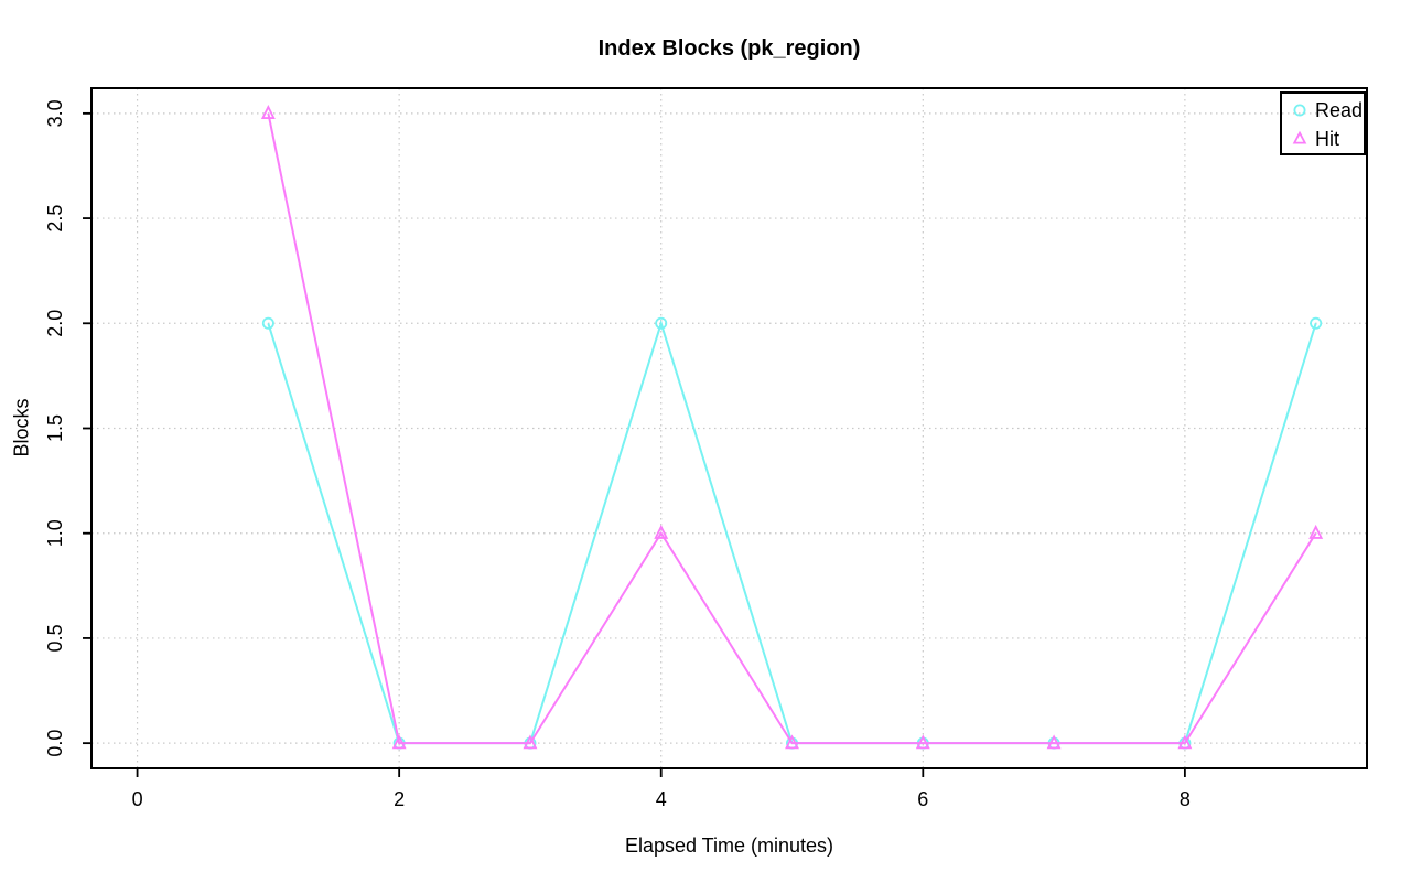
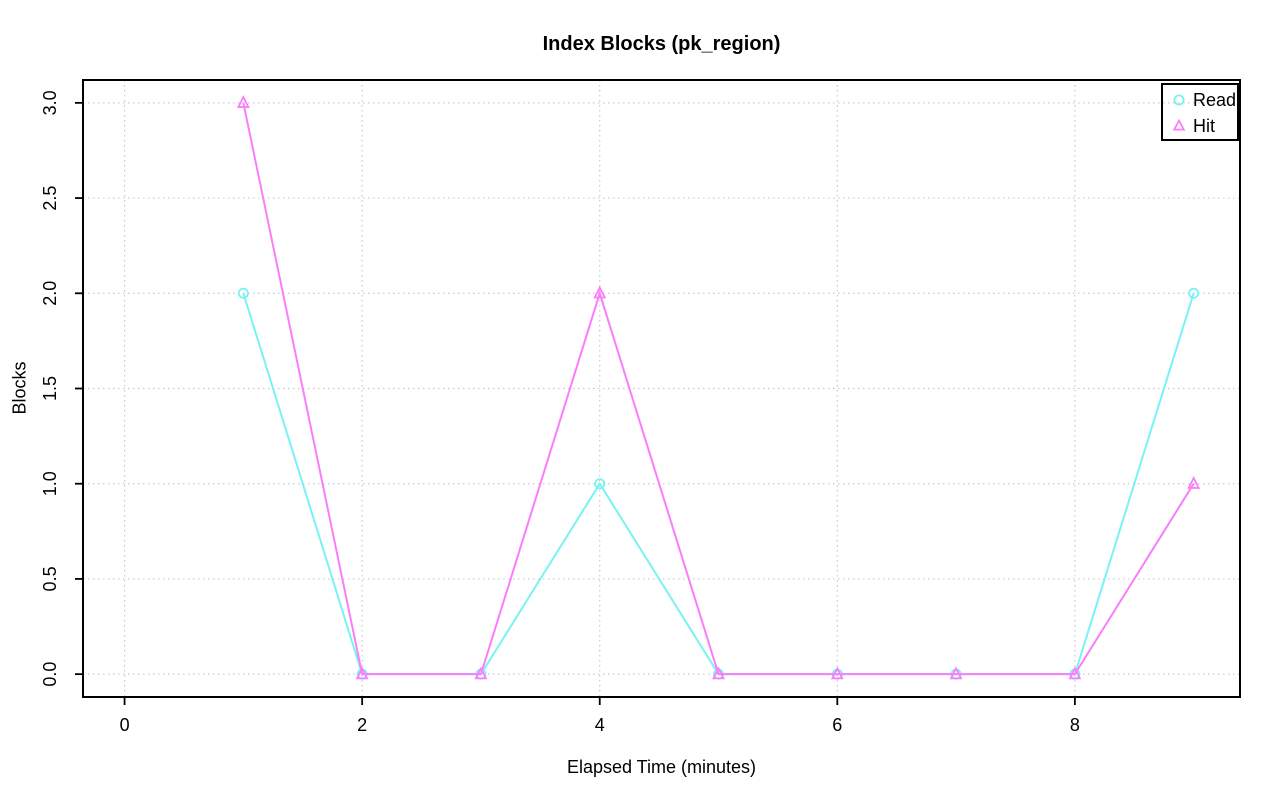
Read/4: 2 -> 1
Hit/4: 1 -> 2
